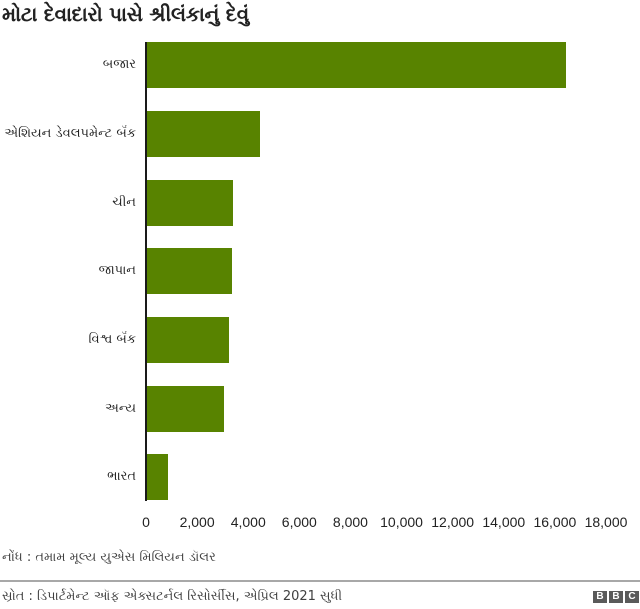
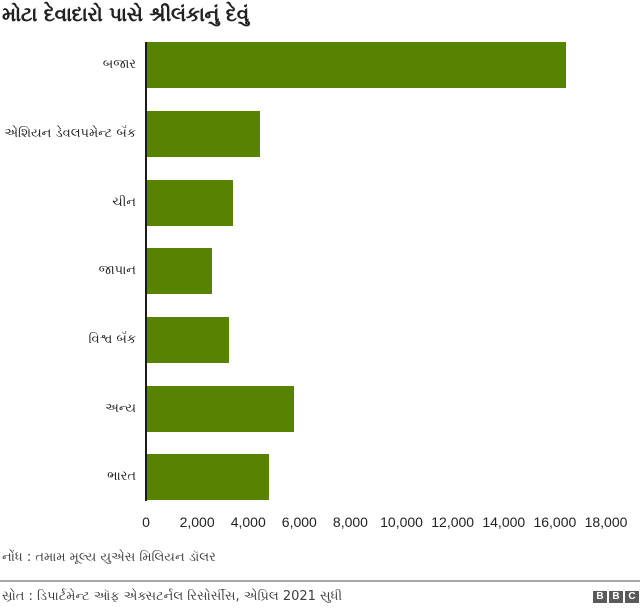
જાપાન: 3400 -> 2600
અન્ય: 3000 -> 5800
ભારત: 900 -> 4800
